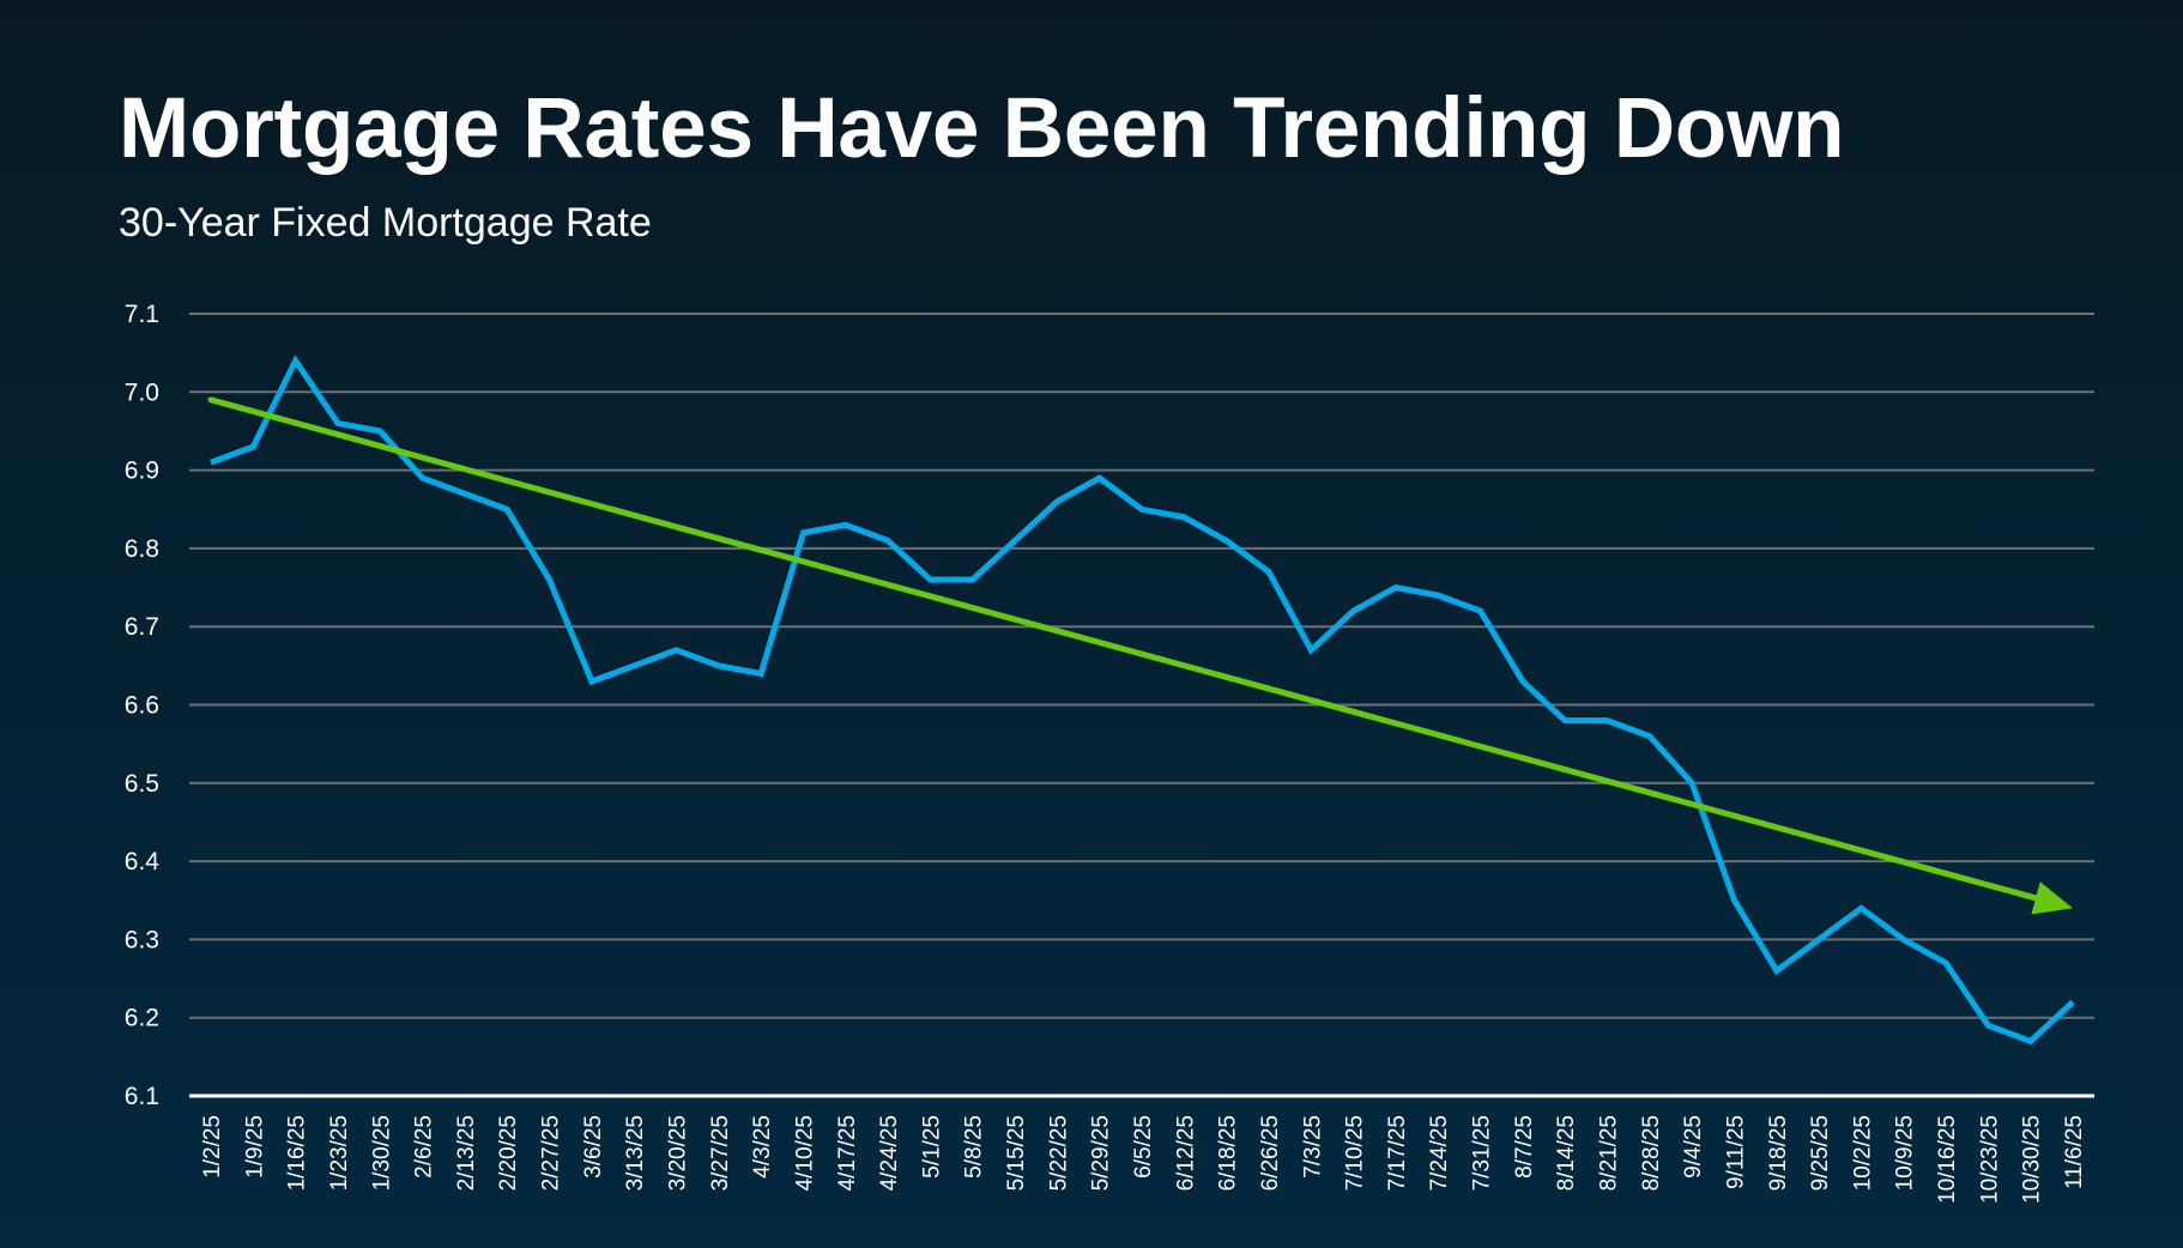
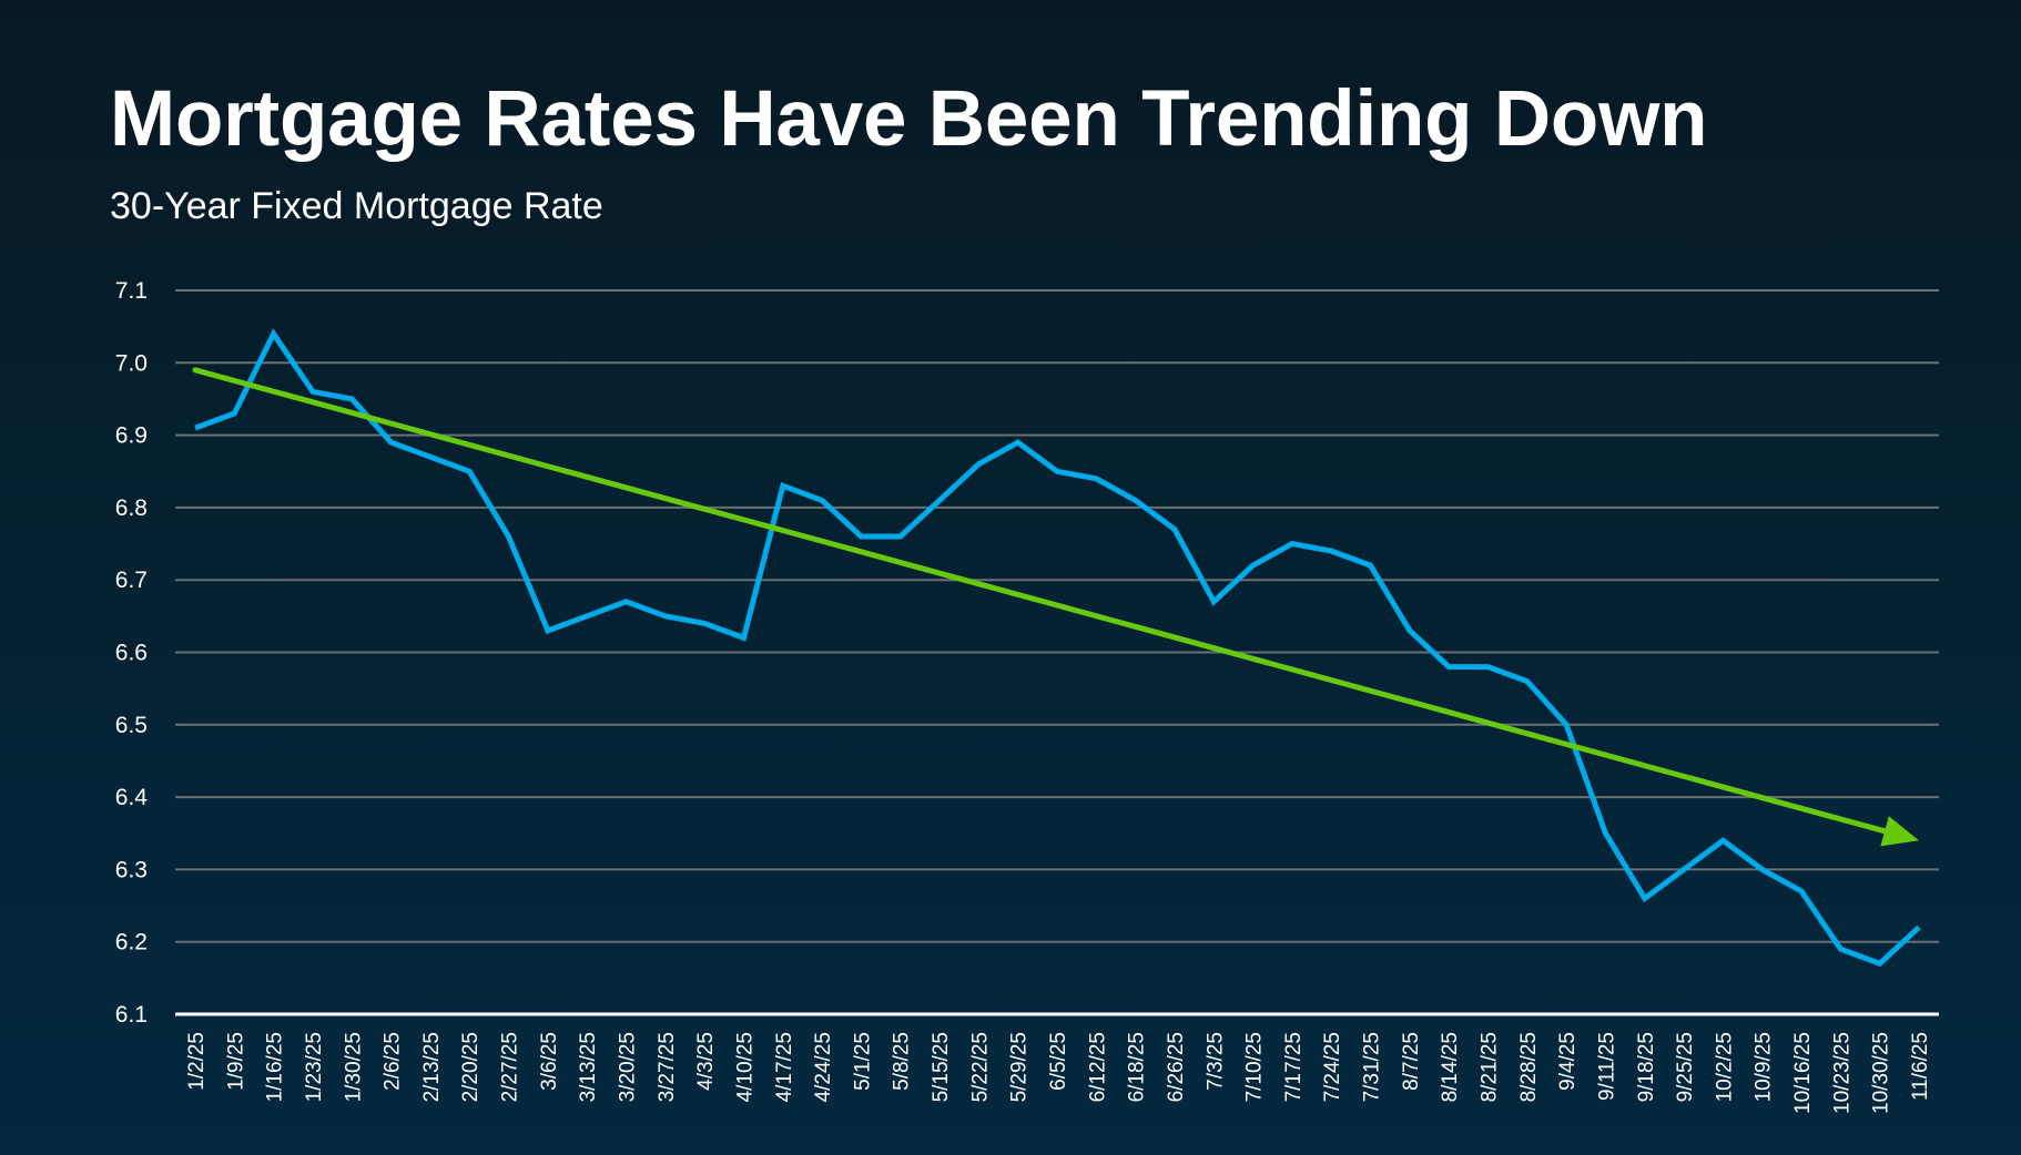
4/10/25: 6.82 -> 6.62
